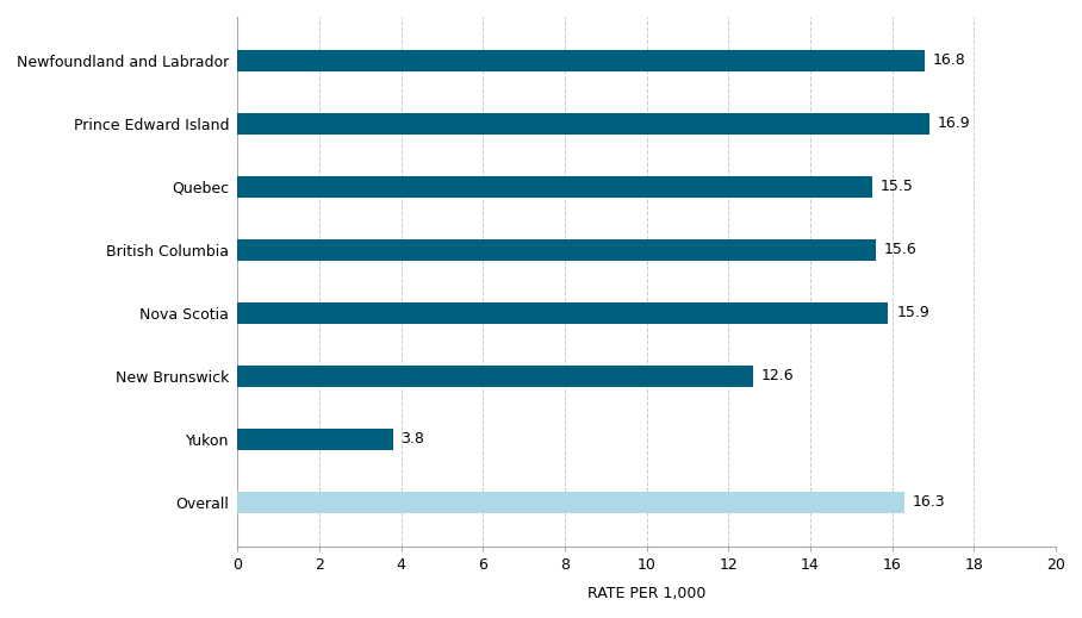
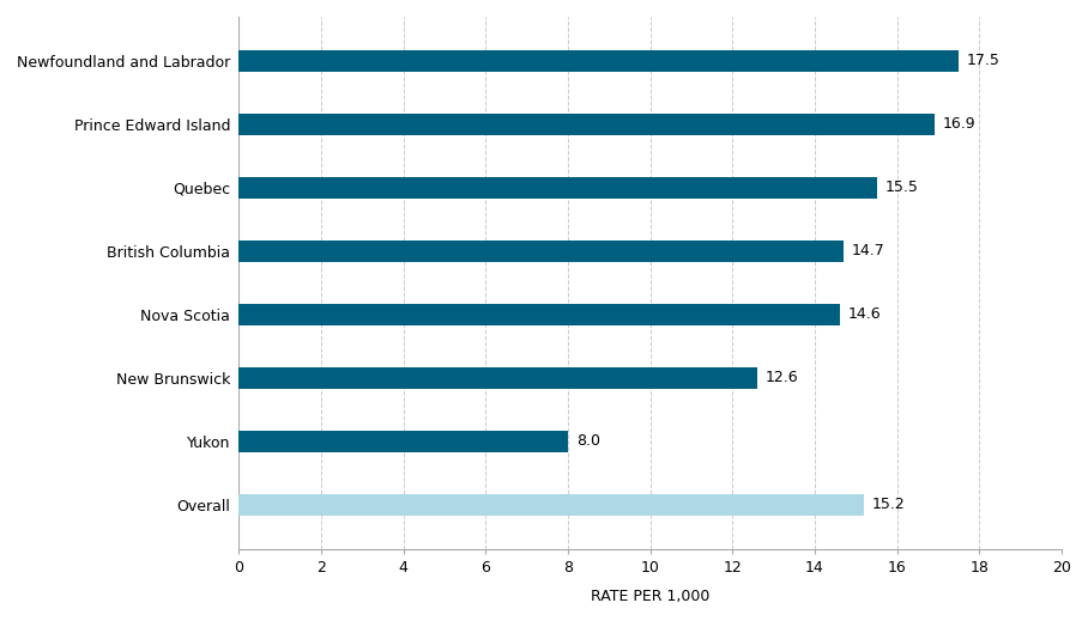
Newfoundland and Labrador: 16.8 -> 17.5
British Columbia: 15.6 -> 14.7
Nova Scotia: 15.9 -> 14.6
Yukon: 3.8 -> 8.0
Overall: 16.3 -> 15.2
